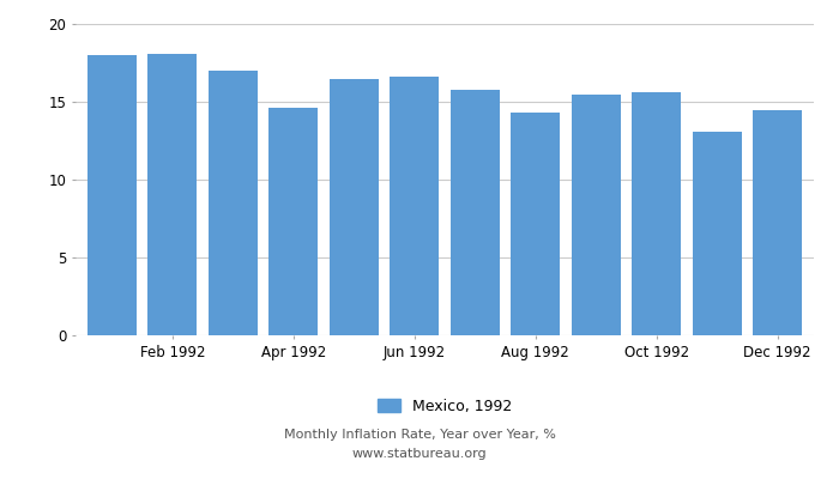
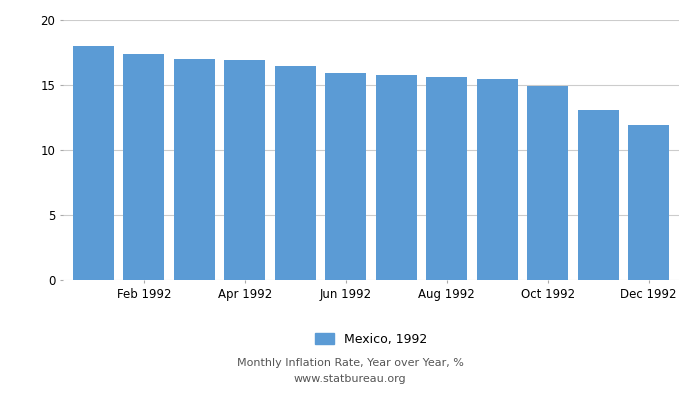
Feb 1992: 18.1 -> 17.4
Apr 1992: 14.6 -> 16.9
Jun 1992: 16.6 -> 15.9
Aug 1992: 14.3 -> 15.6
Oct 1992: 15.6 -> 14.9
Dec 1992: 14.5 -> 11.9
